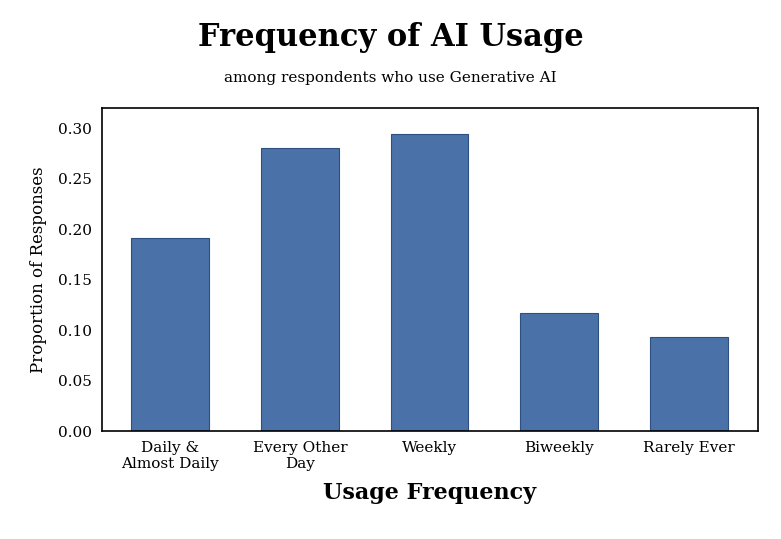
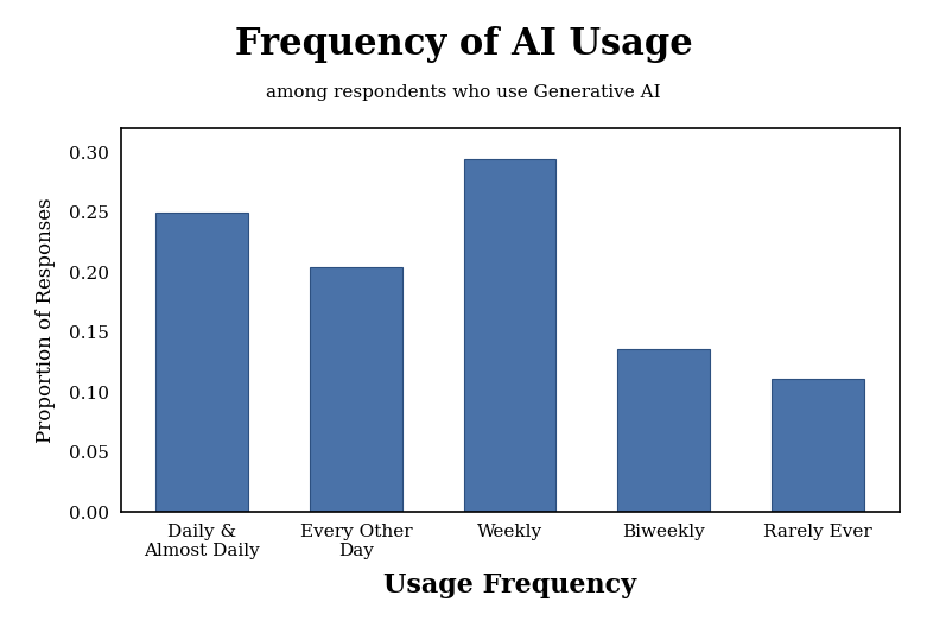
Daily & Almost Daily: 0.191 -> 0.250
Every Other Day: 0.280 -> 0.204
Biweekly: 0.117 -> 0.136
Rarely Ever: 0.093 -> 0.111
